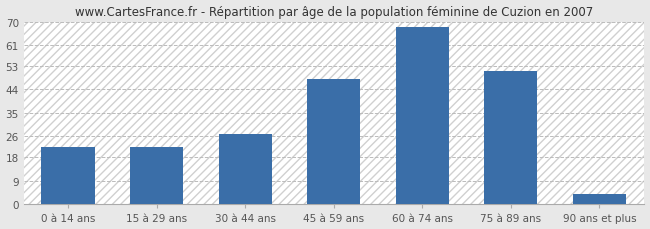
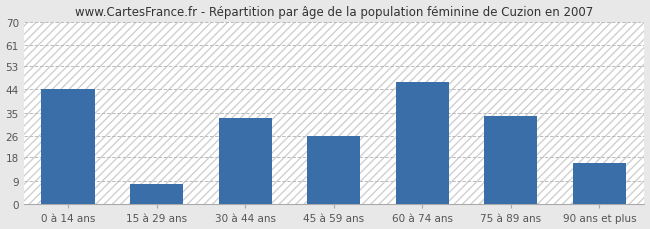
0 à 14 ans: 22 -> 44
15 à 29 ans: 22 -> 8
30 à 44 ans: 27 -> 33
45 à 59 ans: 48 -> 26
60 à 74 ans: 68 -> 47
75 à 89 ans: 51 -> 34
90 ans et plus: 4 -> 16
